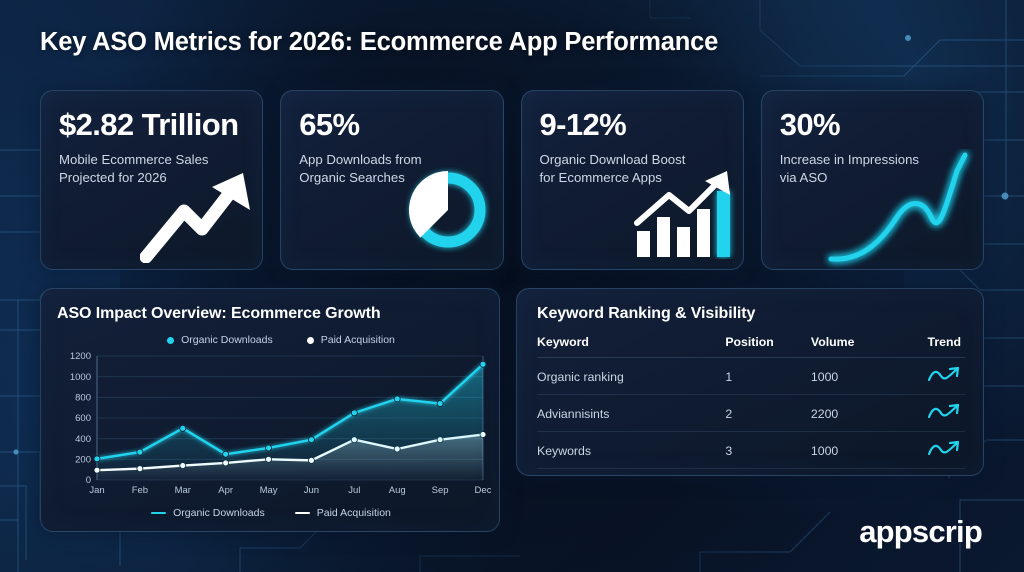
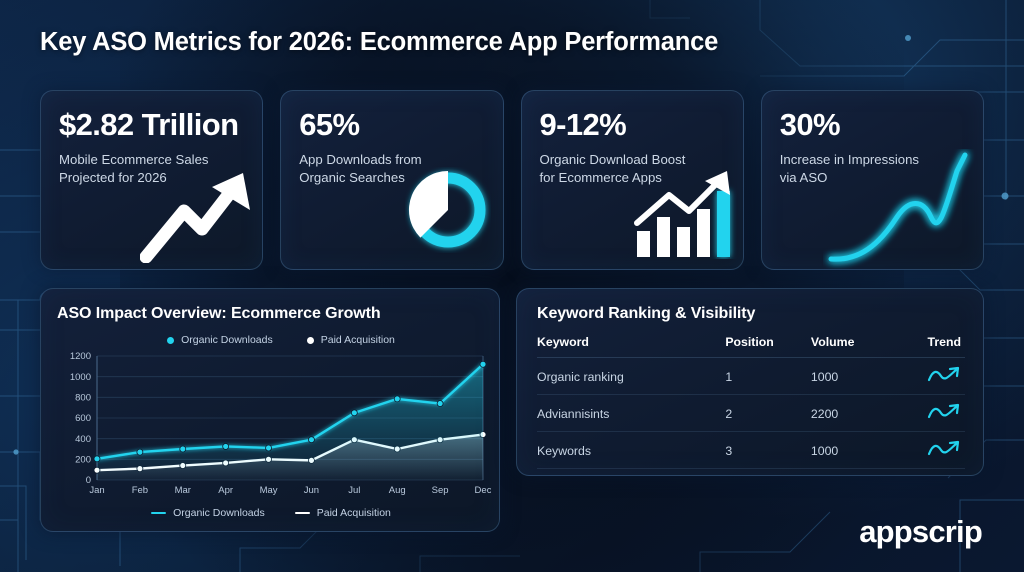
Organic Downloads/Mar: 500 -> 300
Organic Downloads/Apr: 250 -> 320
